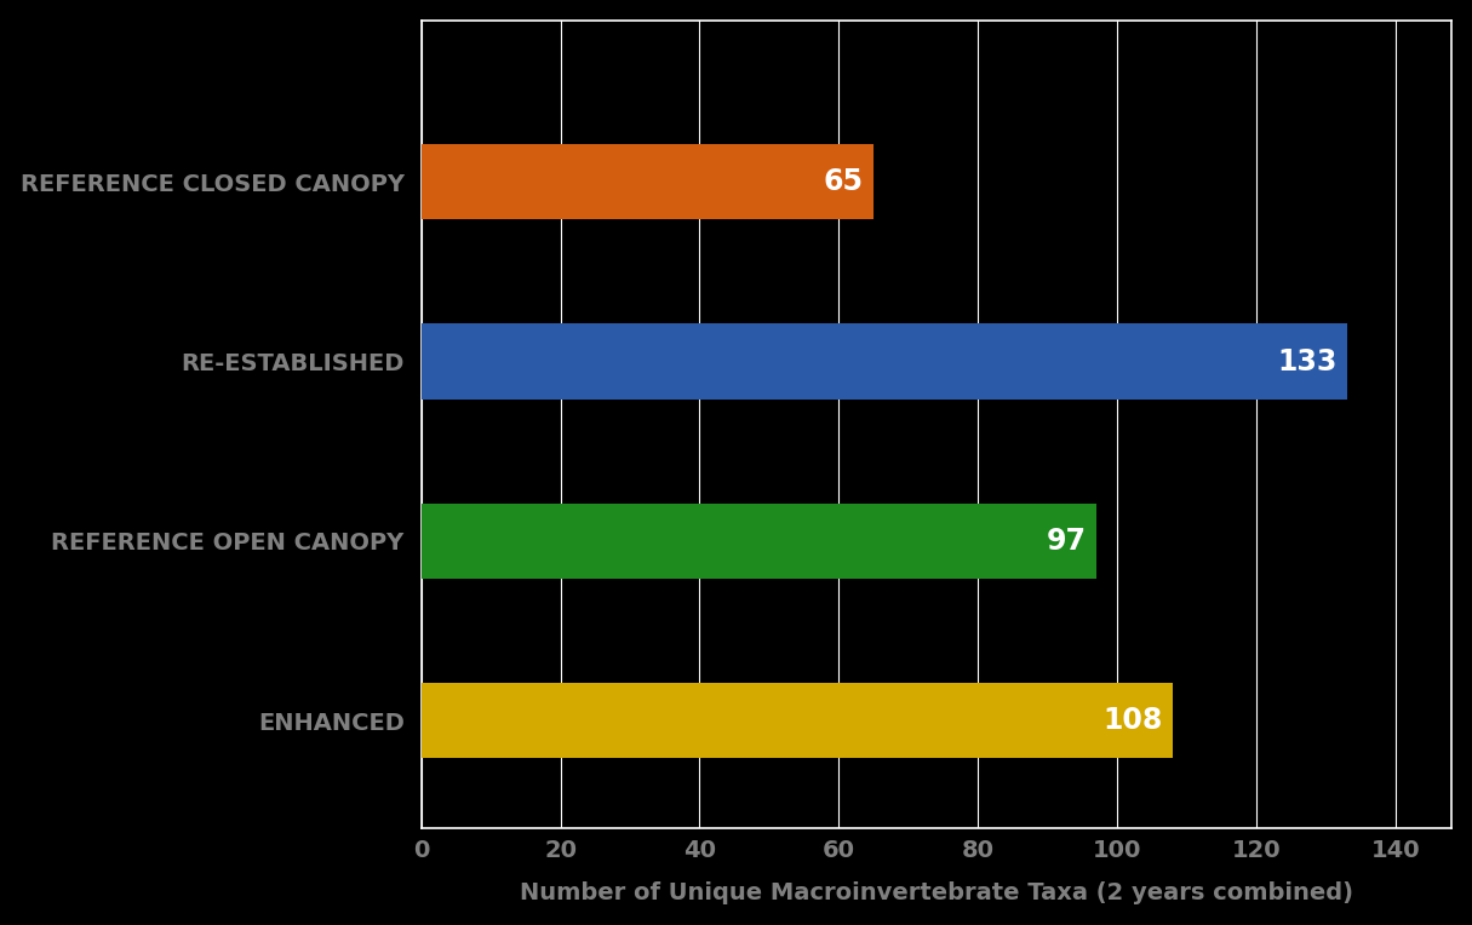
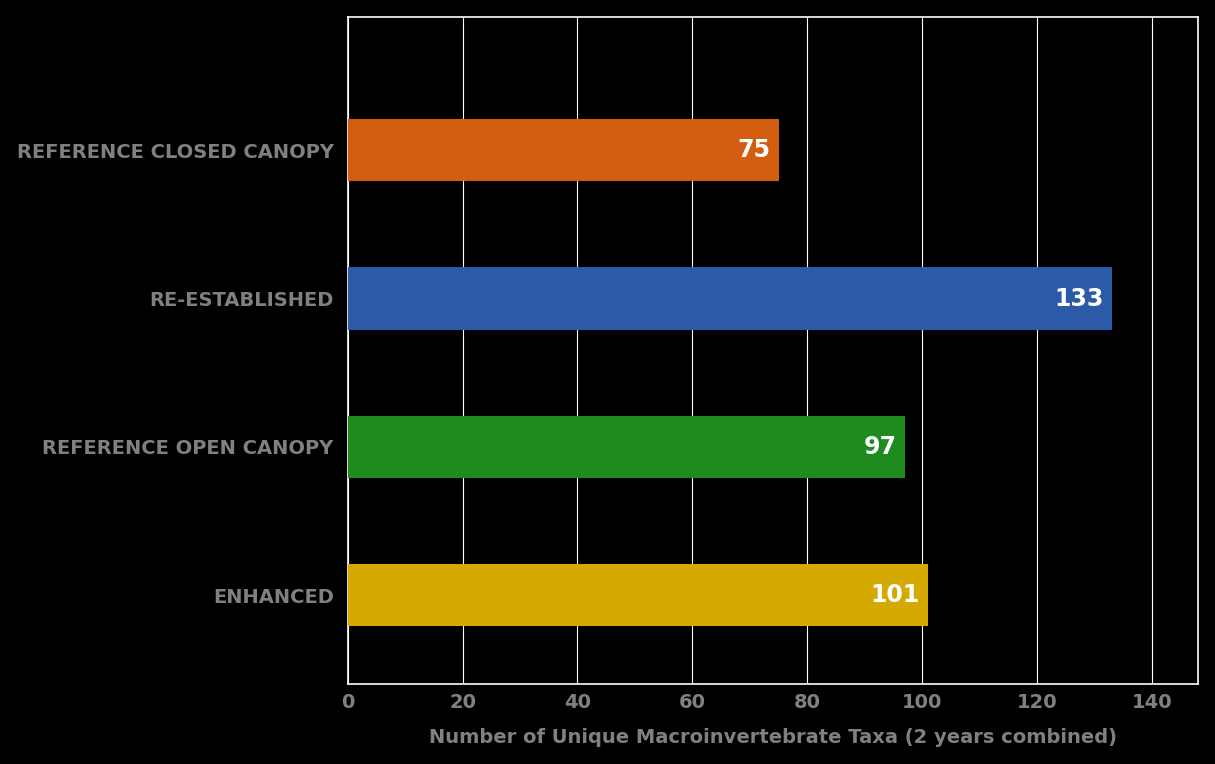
REFERENCE CLOSED CANOPY: 65 -> 75
ENHANCED: 108 -> 101
